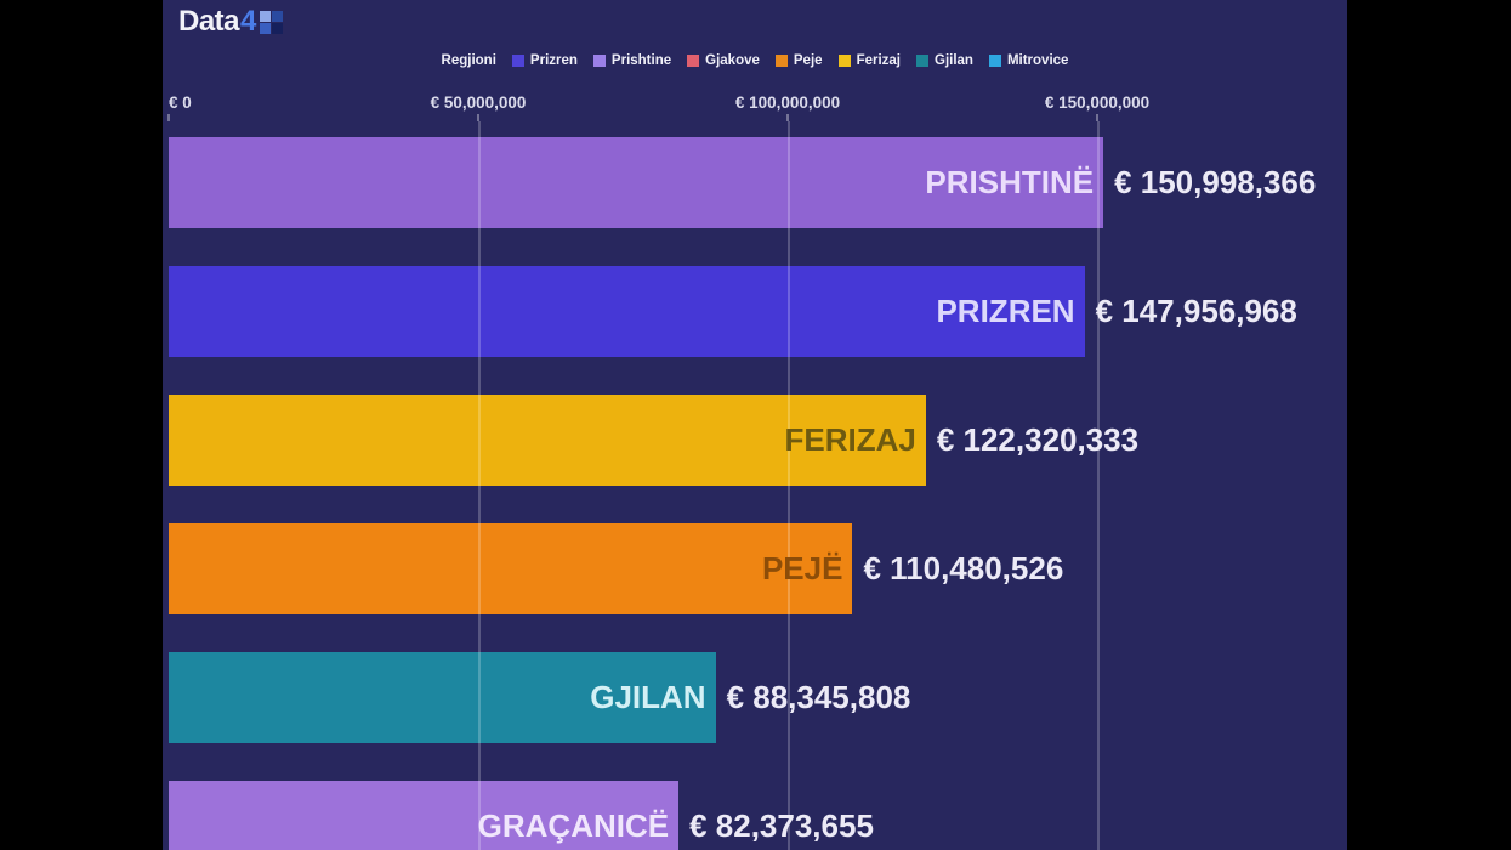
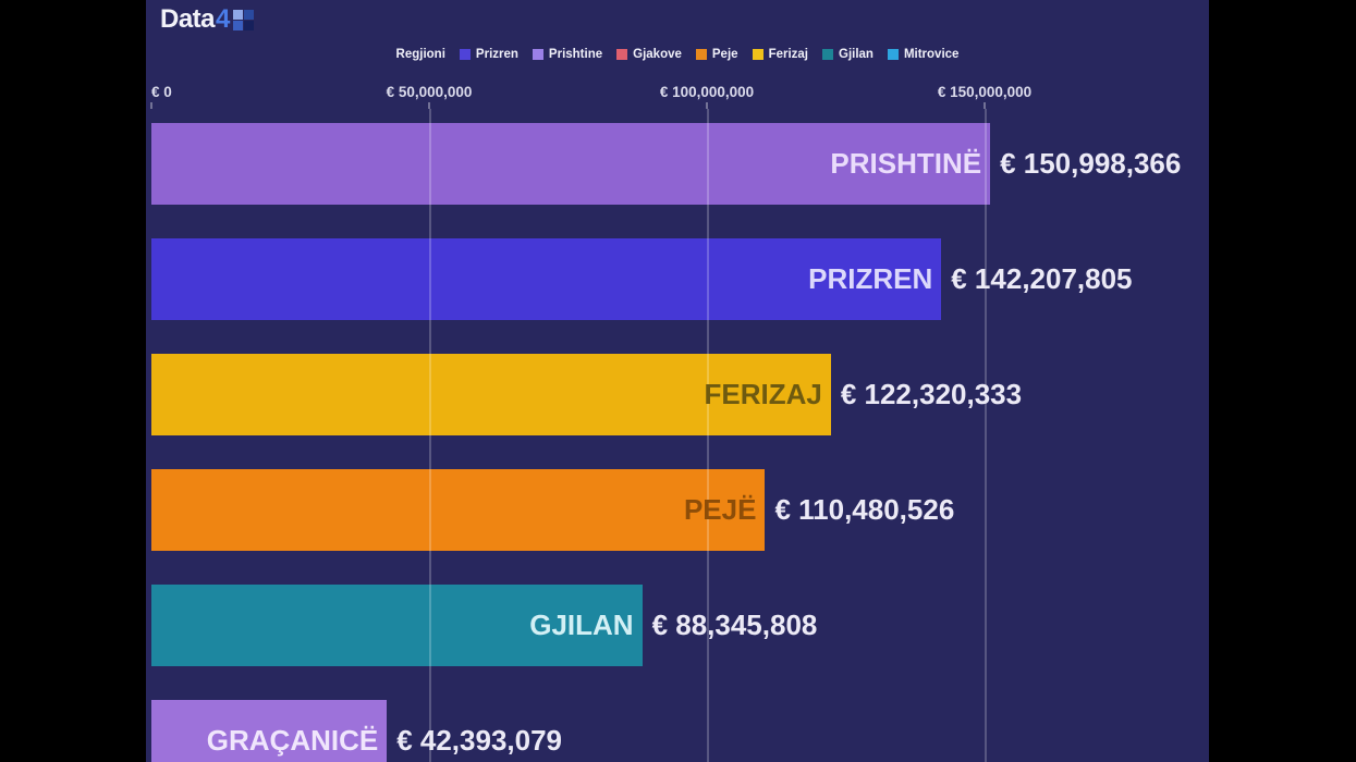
PRIZREN: 147,956,968 -> 142,207,805
GRAÇANICË: 82,373,655 -> 42,393,079
